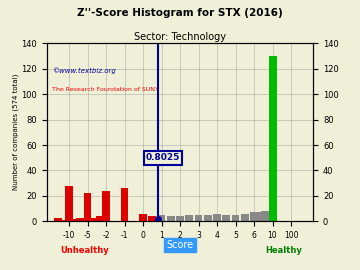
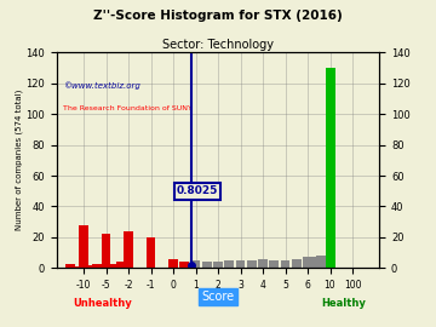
-1: 26 -> 20
